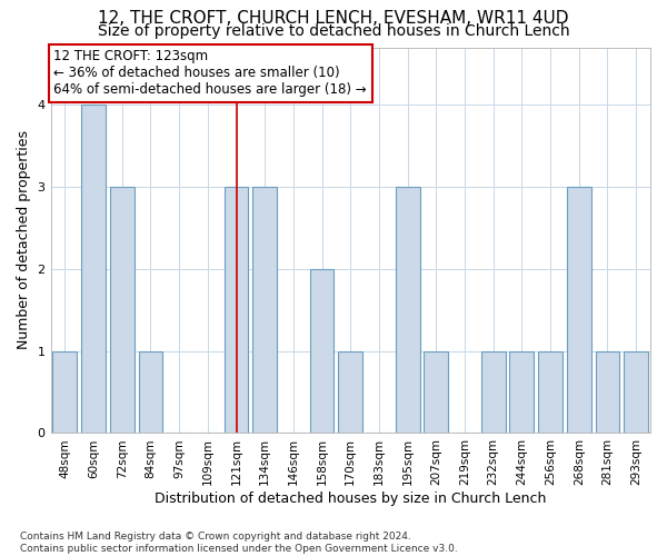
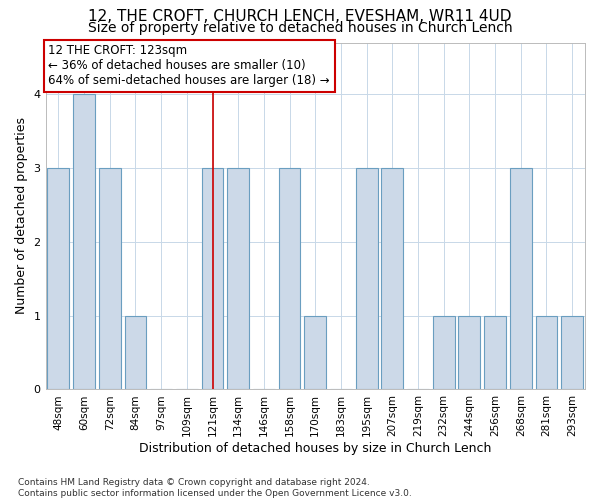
48sqm: 1 -> 3
158sqm: 2 -> 3
207sqm: 1 -> 3
